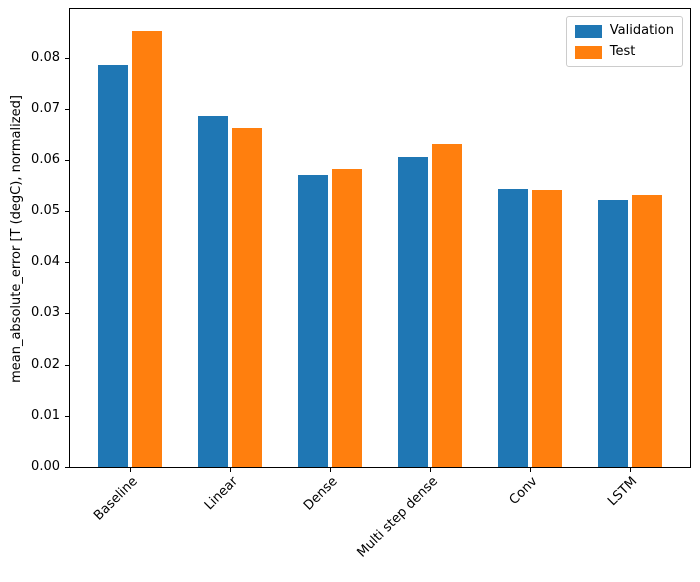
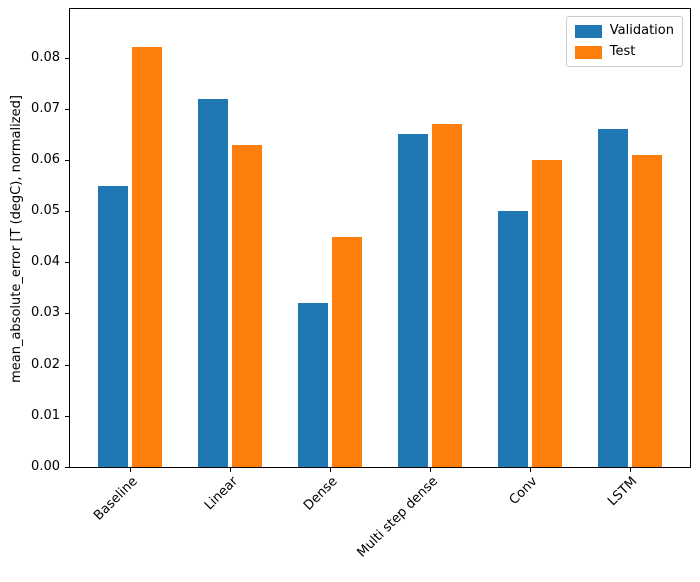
Validation/Baseline: 0.079 -> 0.055
Test/Baseline: 0.085 -> 0.082
Validation/Linear: 0.069 -> 0.072
Test/Linear: 0.066 -> 0.063
Validation/Dense: 0.057 -> 0.032
Test/Dense: 0.058 -> 0.045
Validation/Multi step dense: 0.060 -> 0.065
Test/Multi step dense: 0.063 -> 0.067
Validation/Conv: 0.054 -> 0.050
Test/Conv: 0.054 -> 0.060
Validation/LSTM: 0.052 -> 0.066
Test/LSTM: 0.053 -> 0.061
